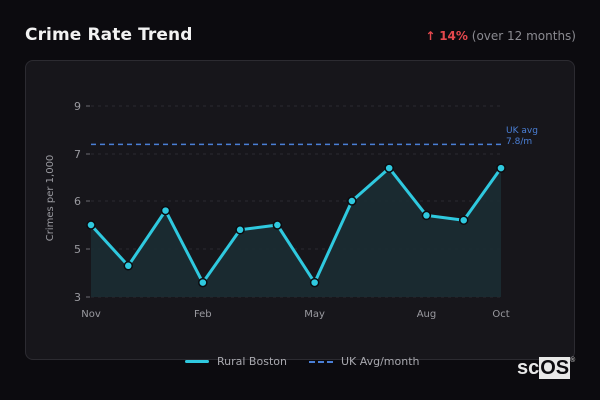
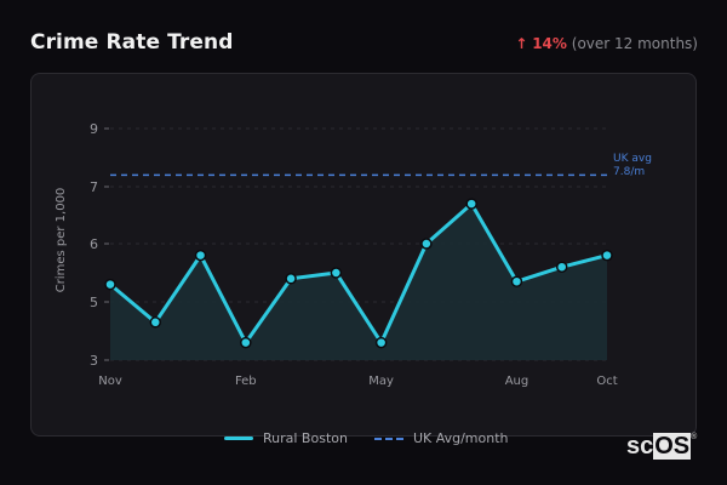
Rural Boston/Nov: 5.5 -> 5.3
Rural Boston/Aug: 5.7 -> 5.3
Rural Boston/Oct: 6.7 -> 5.8
